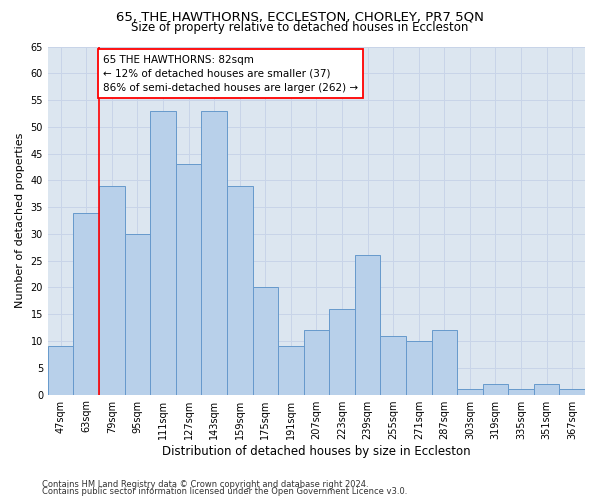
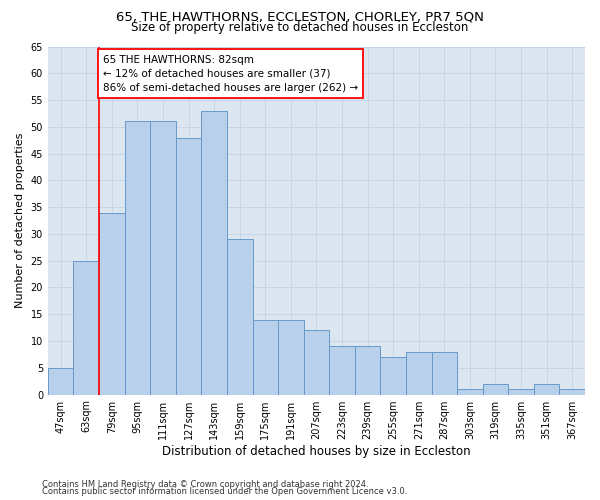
47sqm: 9 -> 5
63sqm: 34 -> 25
79sqm: 39 -> 34
95sqm: 30 -> 51
111sqm: 53 -> 51
127sqm: 43 -> 48
159sqm: 39 -> 29
175sqm: 20 -> 14
191sqm: 9 -> 14
223sqm: 16 -> 9
239sqm: 26 -> 9
255sqm: 11 -> 7
271sqm: 10 -> 8
287sqm: 12 -> 8
